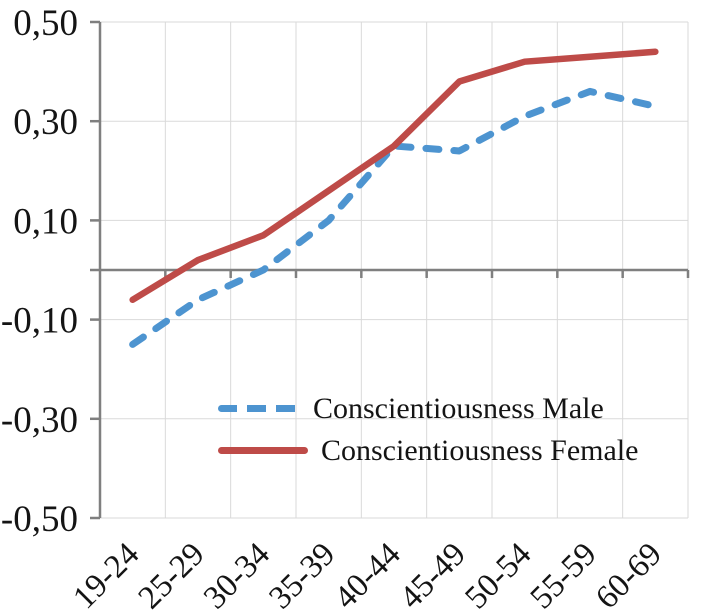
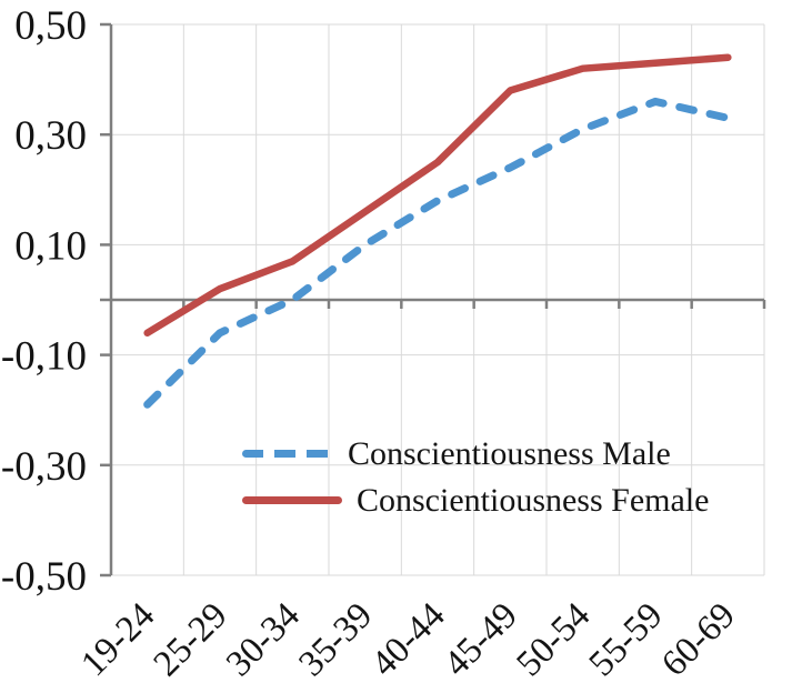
Conscientiousness Male/19-24: -0,15 -> -0,19
Conscientiousness Male/40-44: 0,25 -> 0,18
